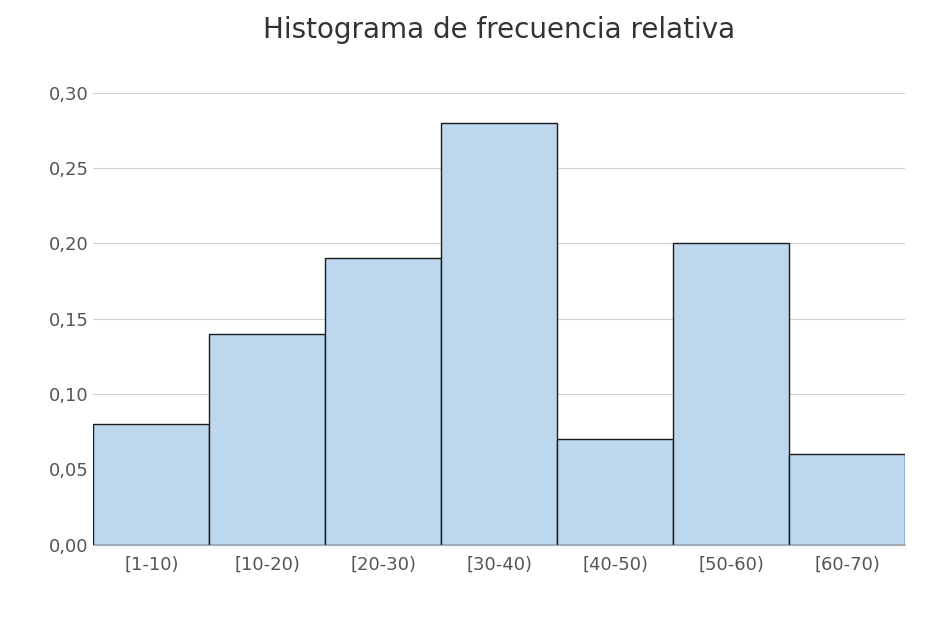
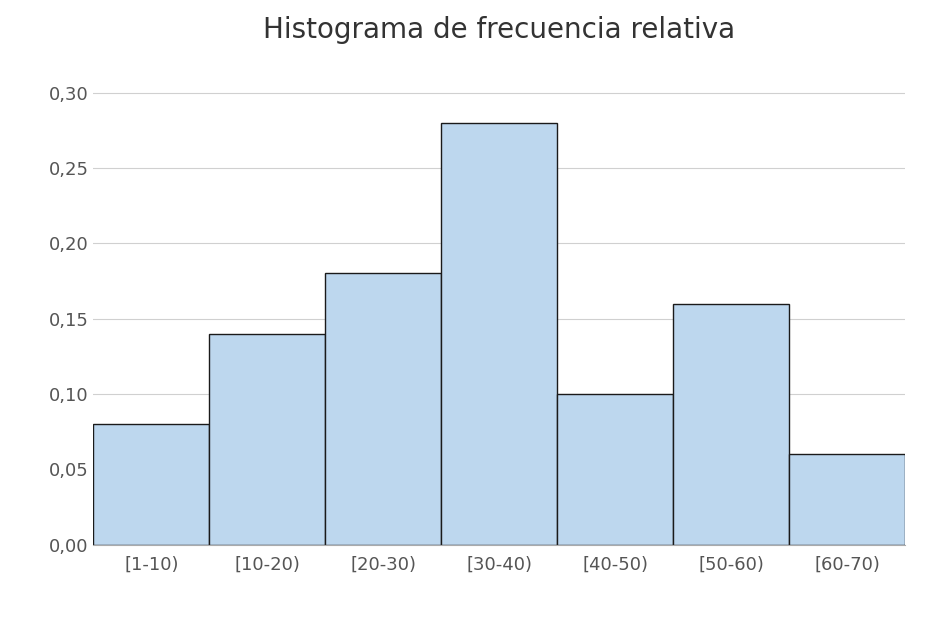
[20-30): 0,19 -> 0,18
[40-50): 0,07 -> 0,10
[50-60): 0,20 -> 0,16
